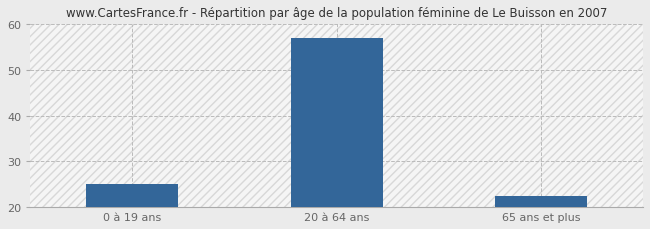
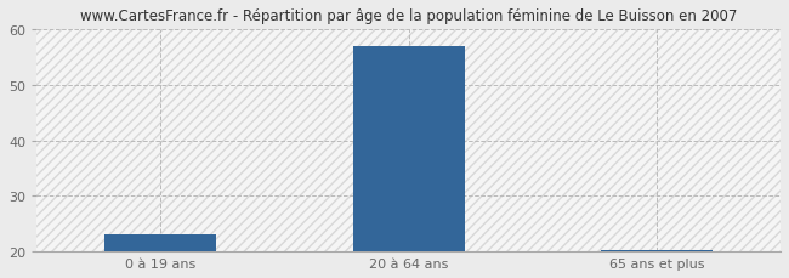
0 à 19 ans: 25.0 -> 23.0
65 ans et plus: 22.5 -> 20.3
